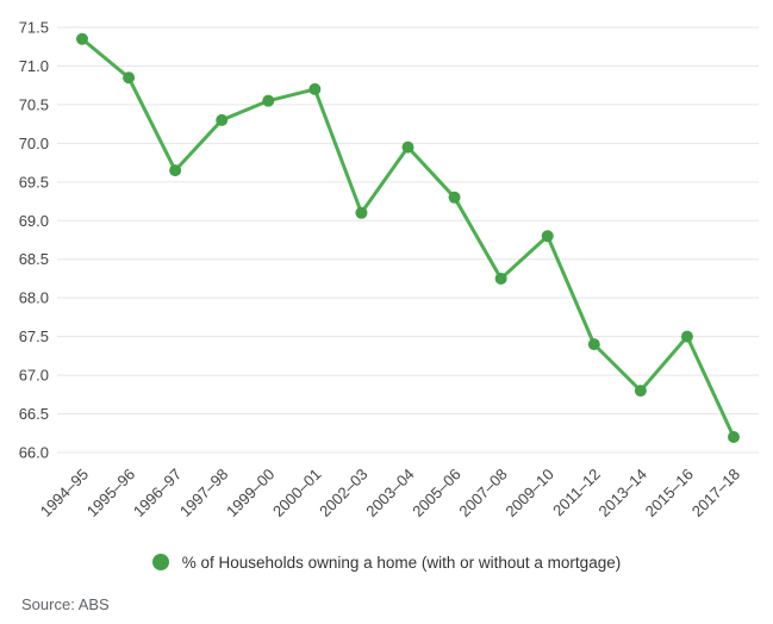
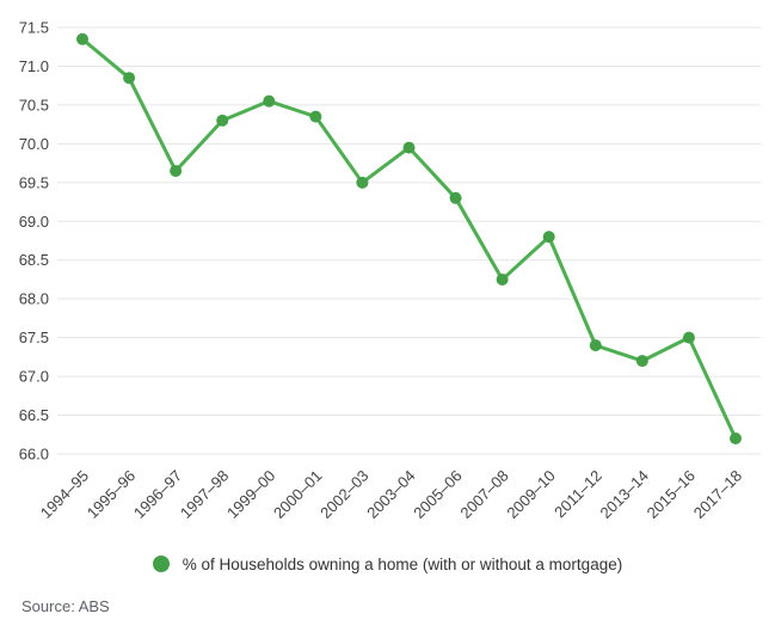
2000–01: 70.7 -> 70.3
2002–03: 69.1 -> 69.5
2013–14: 66.8 -> 67.2
